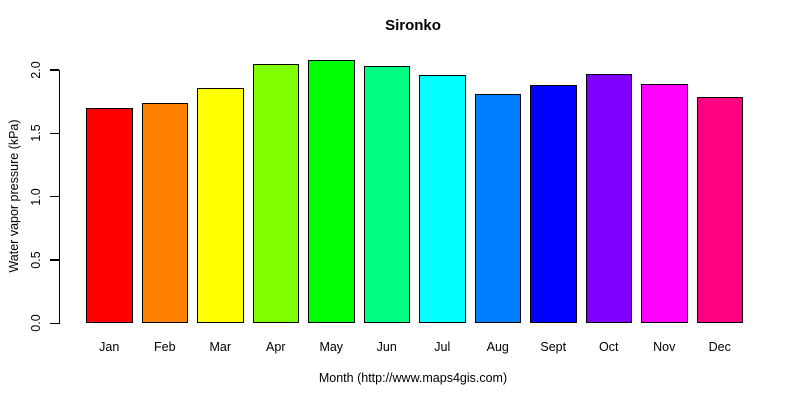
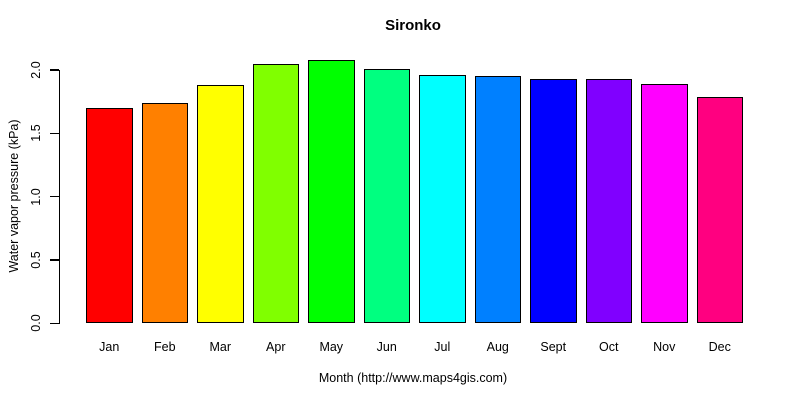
Mar: 1.86 -> 1.88
Jun: 2.03 -> 2.01
Aug: 1.81 -> 1.95
Sept: 1.88 -> 1.93
Oct: 1.97 -> 1.93
